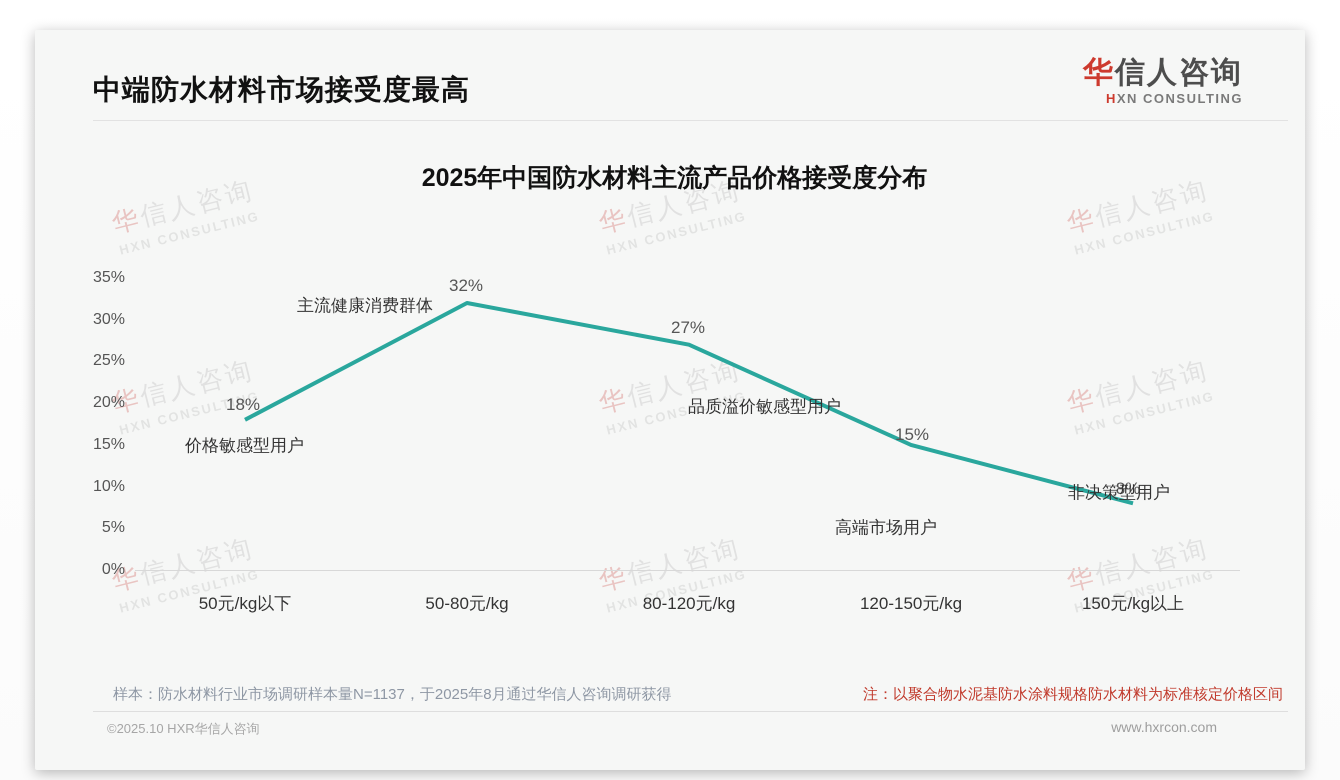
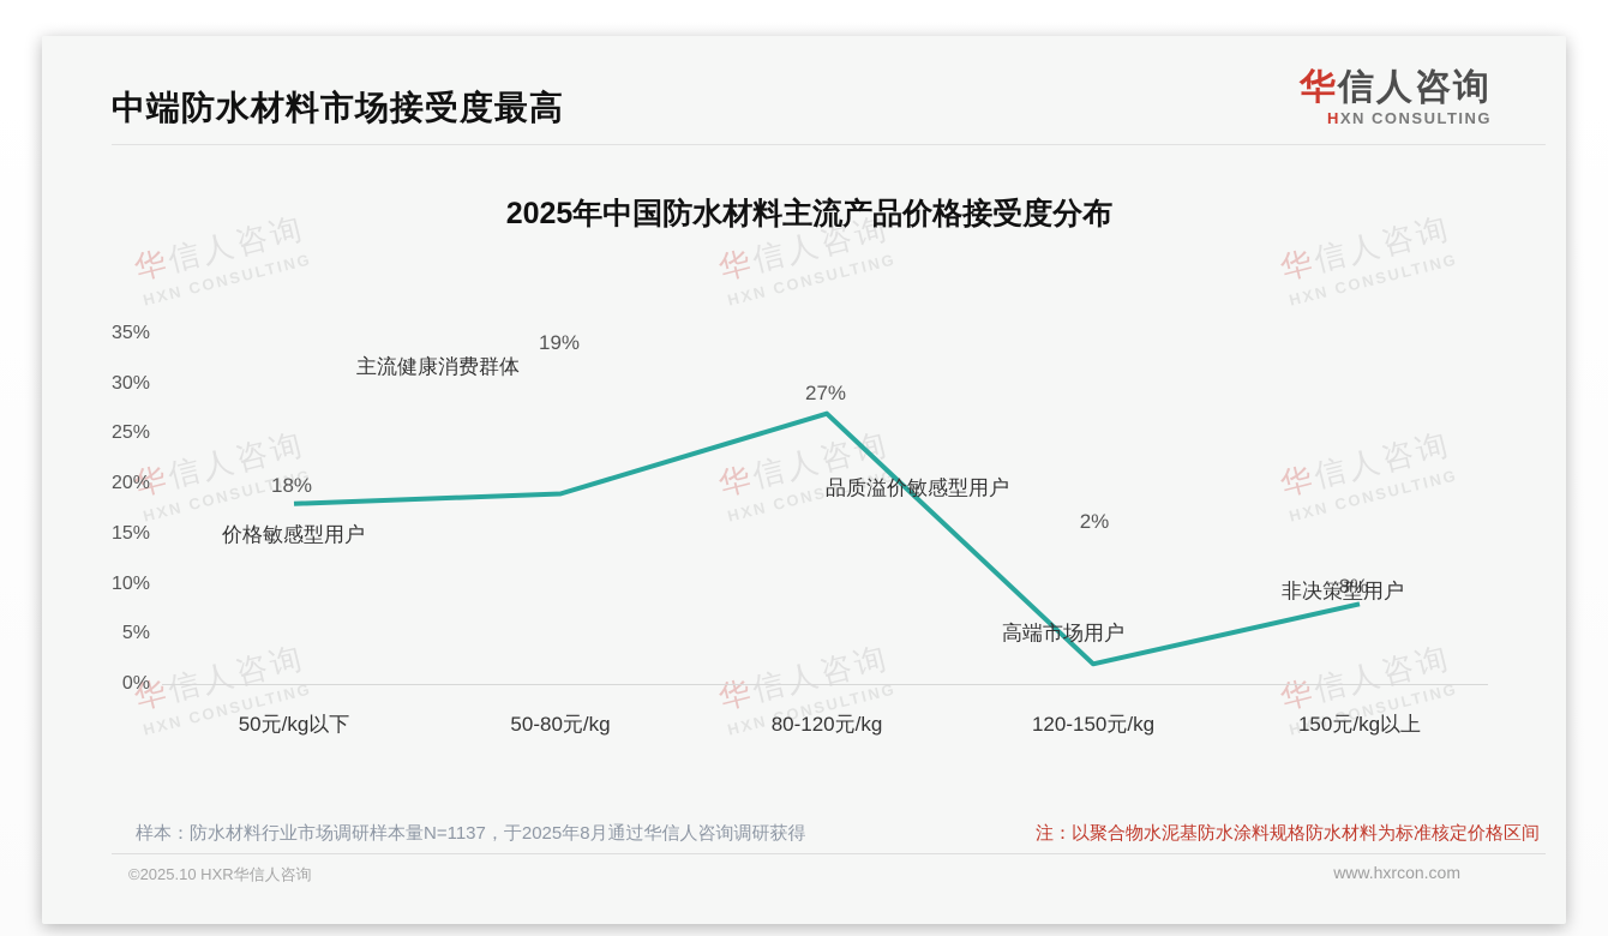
50-80元/kg: 32% -> 19%
120-150元/kg: 15% -> 2%
